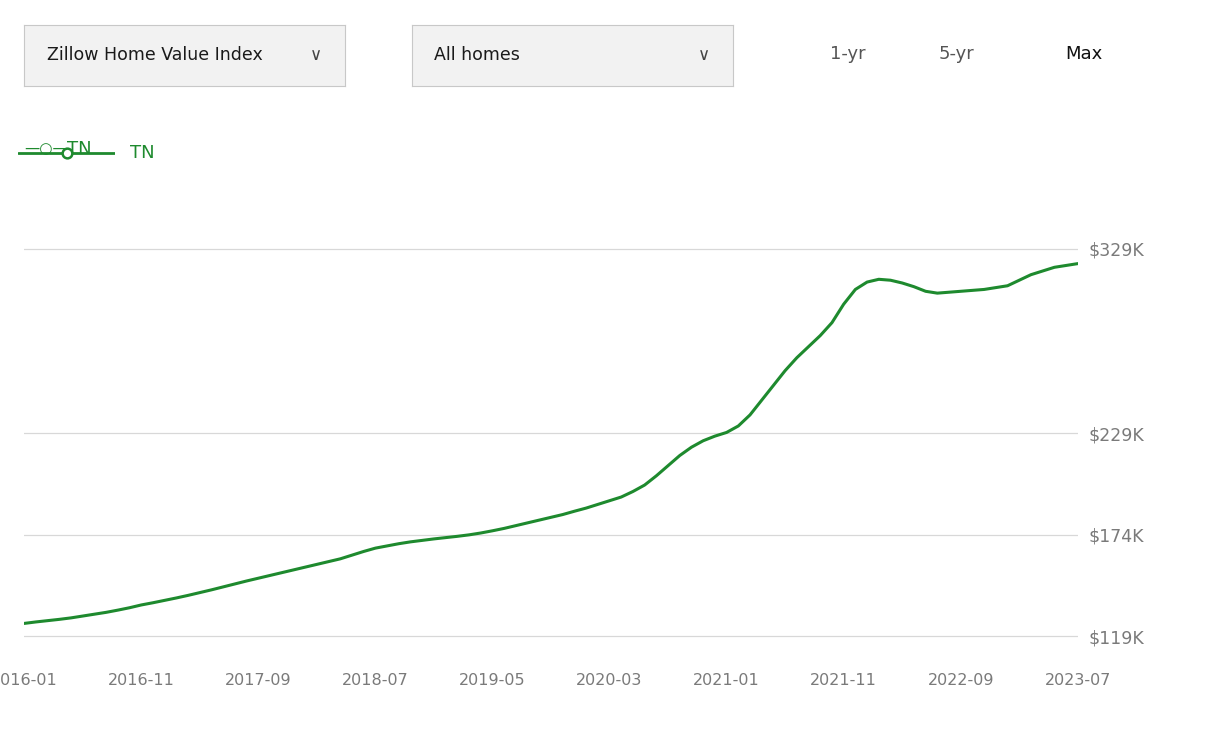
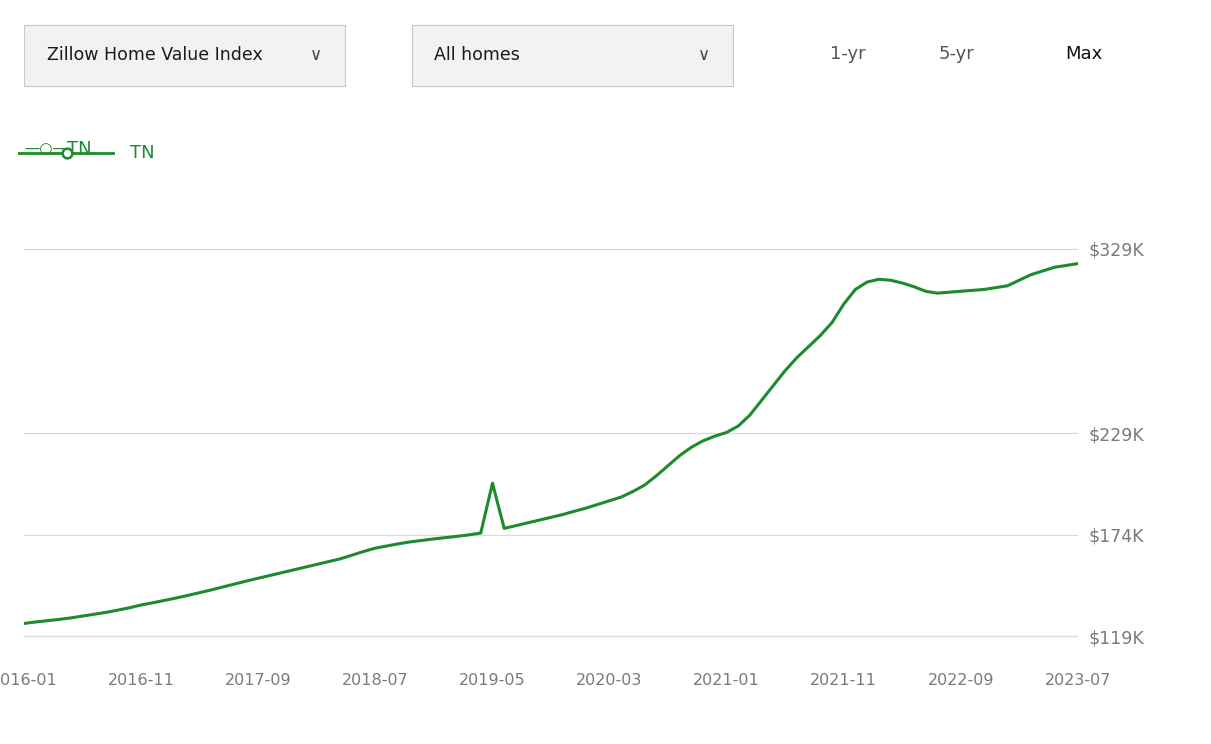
2019-05: $176K -> $202K
